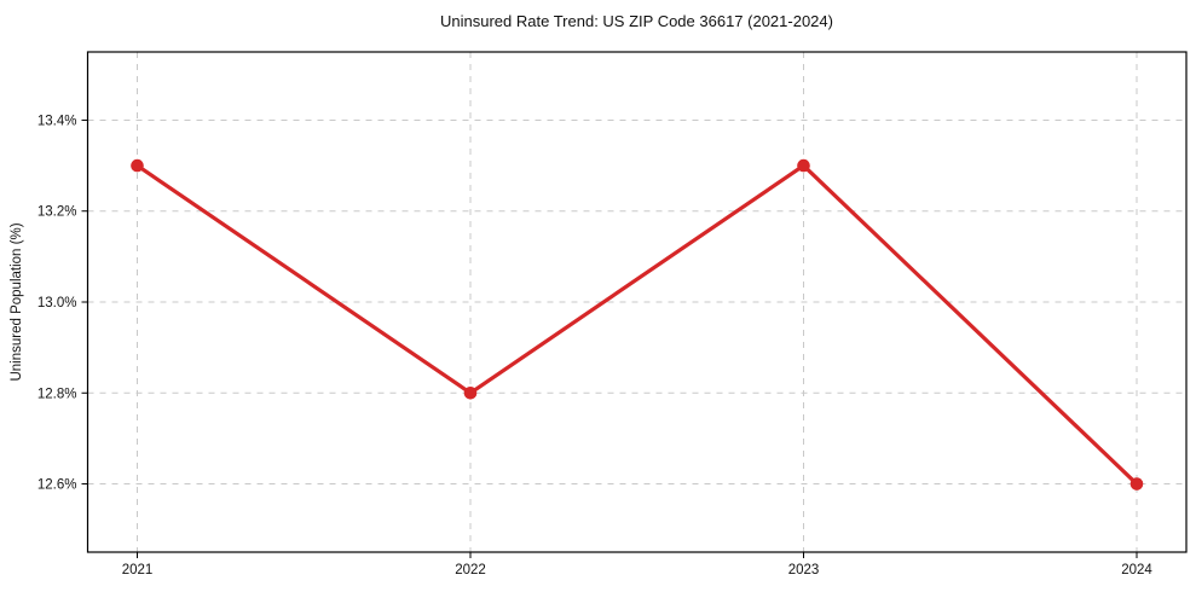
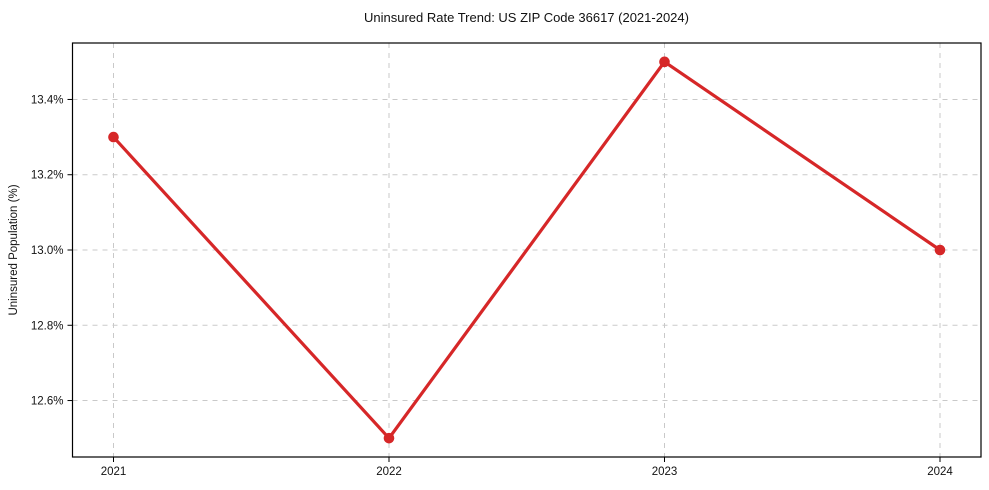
2022: 12.8% -> 12.5%
2023: 13.3% -> 13.5%
2024: 12.6% -> 13.0%
